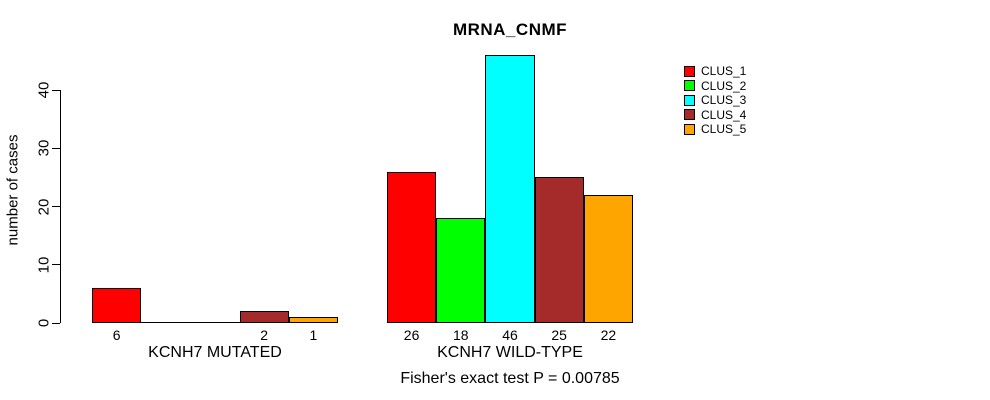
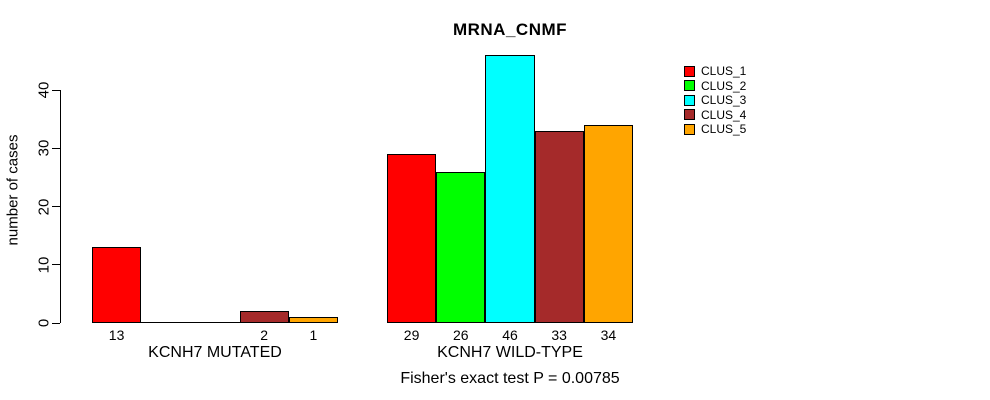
CLUS_1/KCNH7 MUTATED: 6 -> 13
CLUS_1/KCNH7 WILD-TYPE: 26 -> 29
CLUS_2/KCNH7 WILD-TYPE: 18 -> 26
CLUS_4/KCNH7 WILD-TYPE: 25 -> 33
CLUS_5/KCNH7 WILD-TYPE: 22 -> 34
